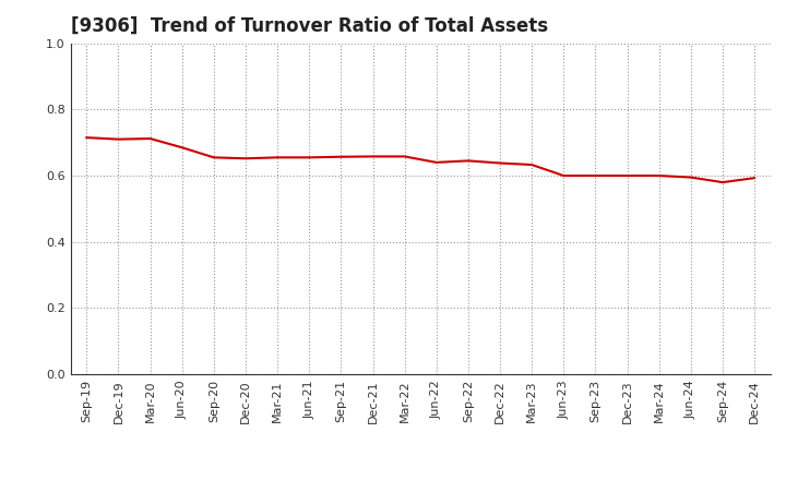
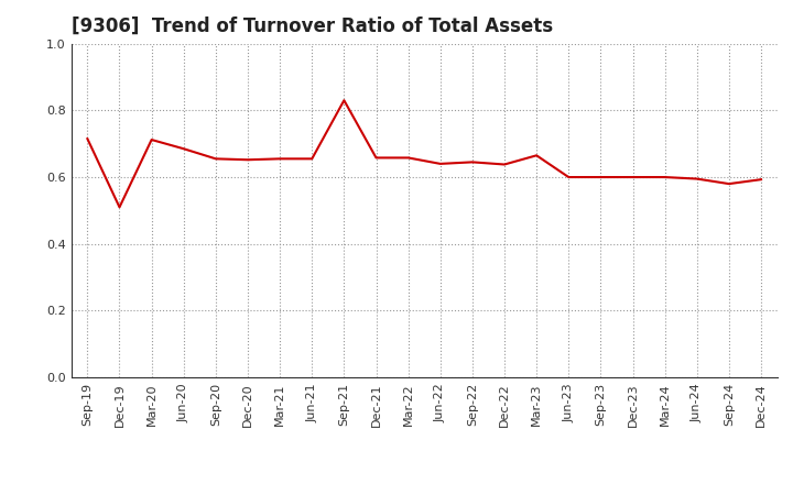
Dec-19: 0.710 -> 0.510
Sep-21: 0.657 -> 0.830
Mar-23: 0.633 -> 0.665
